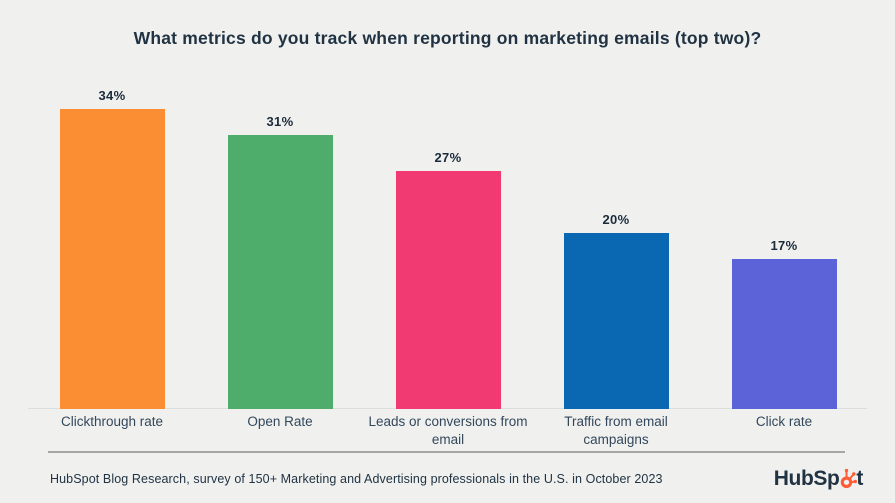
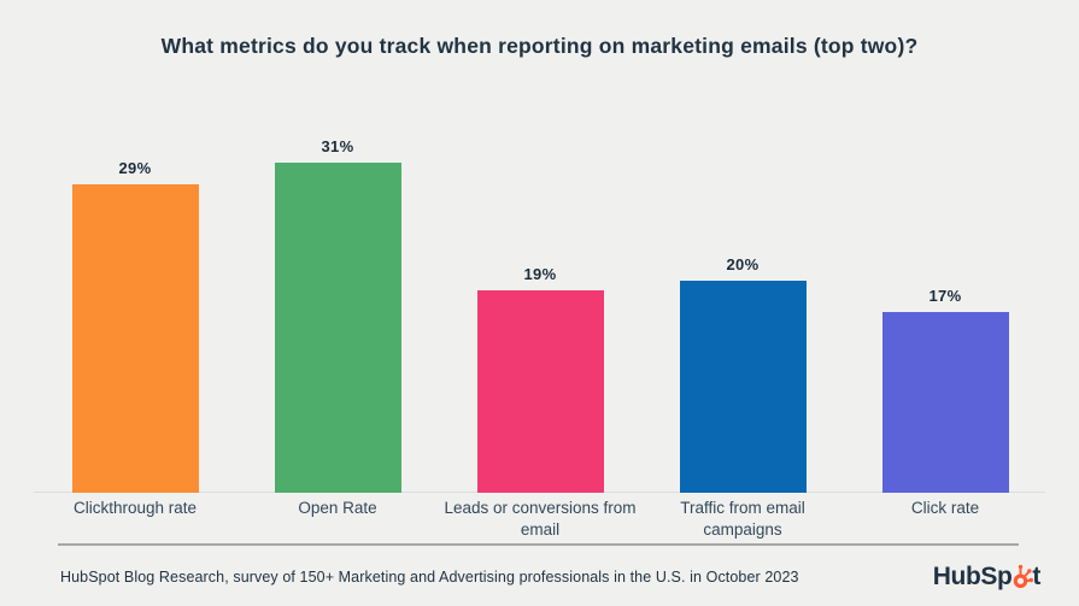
Clickthrough rate: 34% -> 29%
Leads or conversions from email: 27% -> 19%
